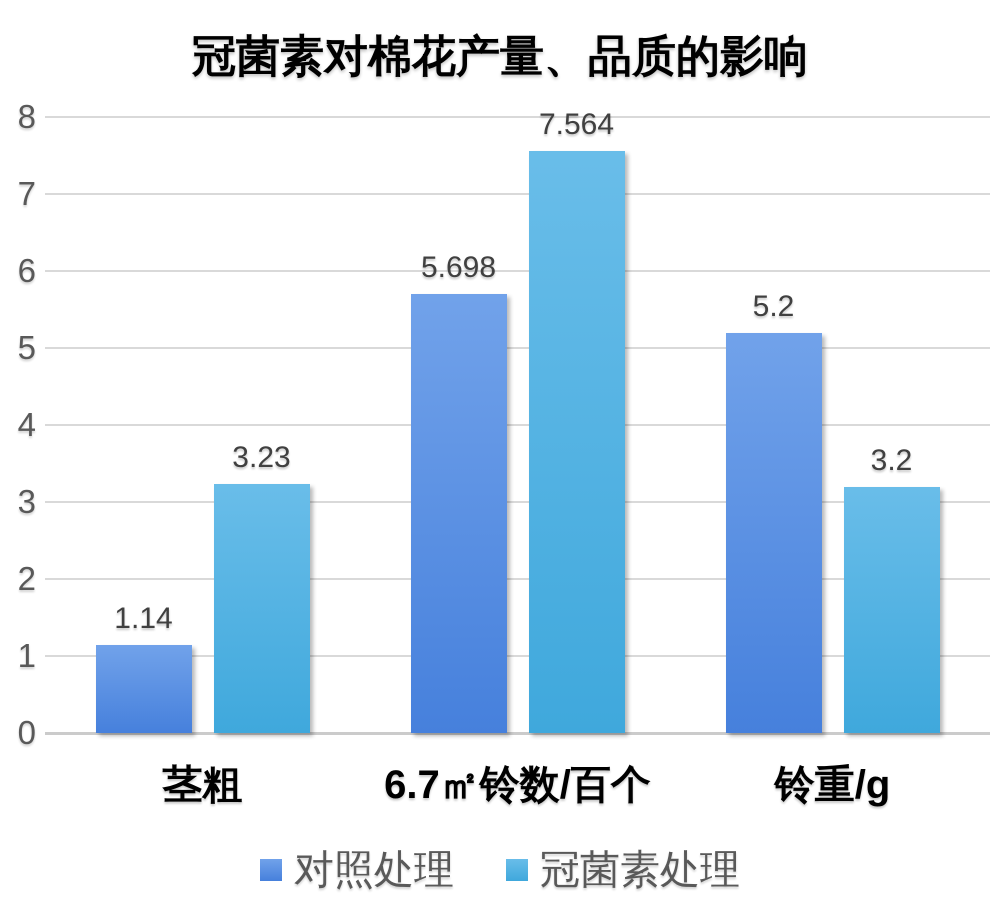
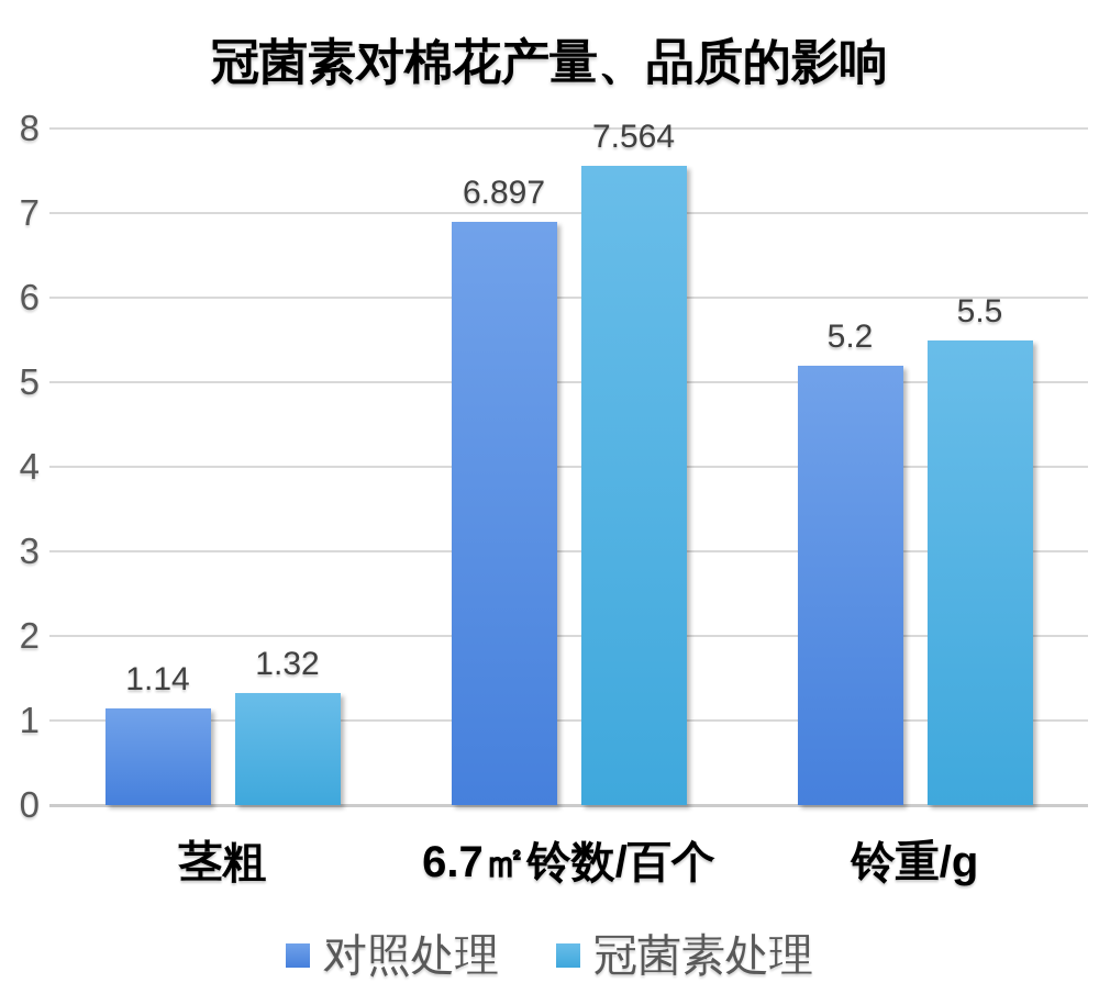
冠菌素处理/茎粗: 3.23 -> 1.32
对照处理/6.7㎡铃数/百个: 5.698 -> 6.897
冠菌素处理/铃重/g: 3.2 -> 5.5
